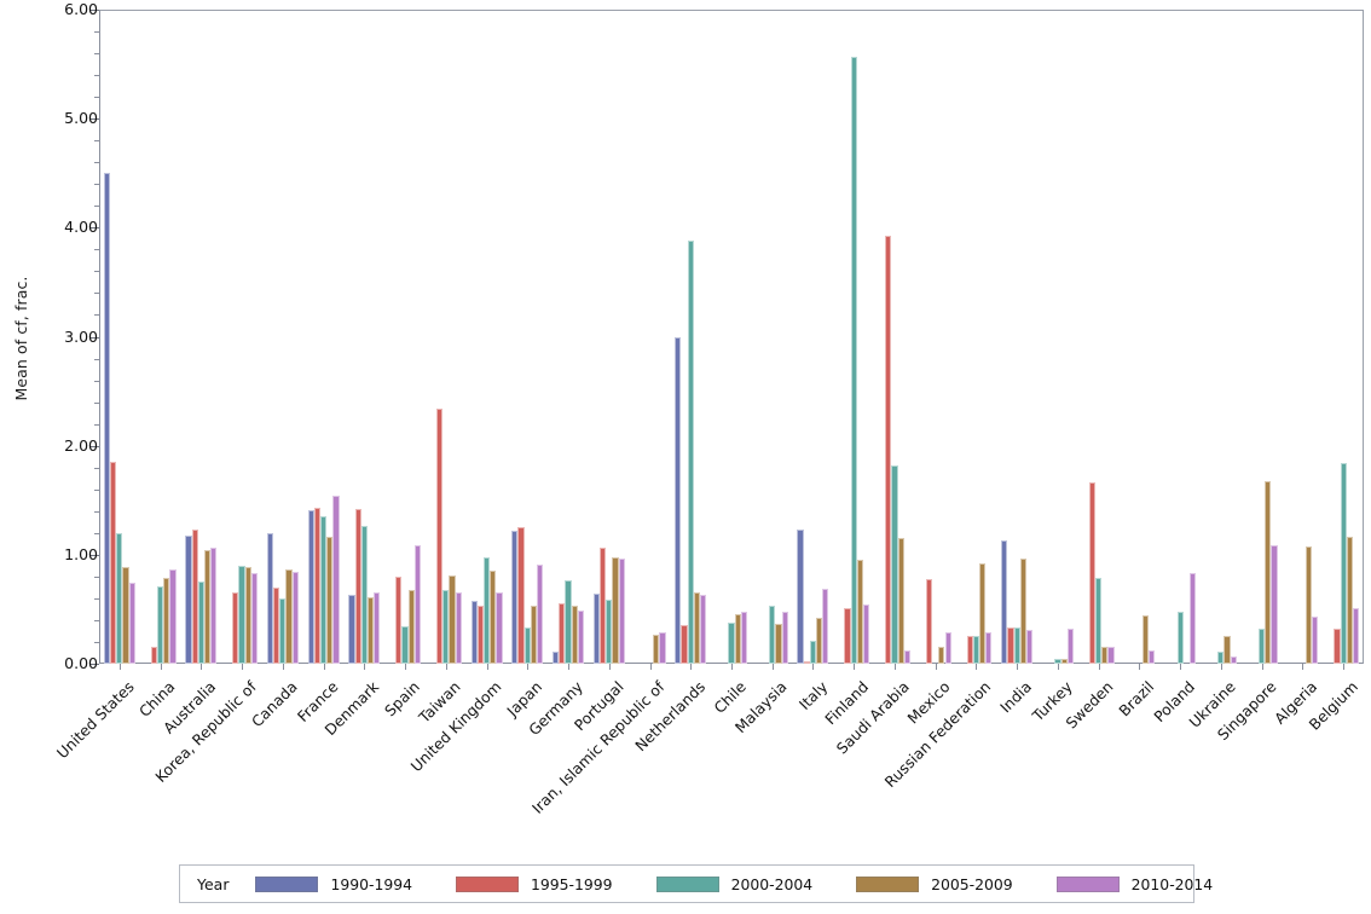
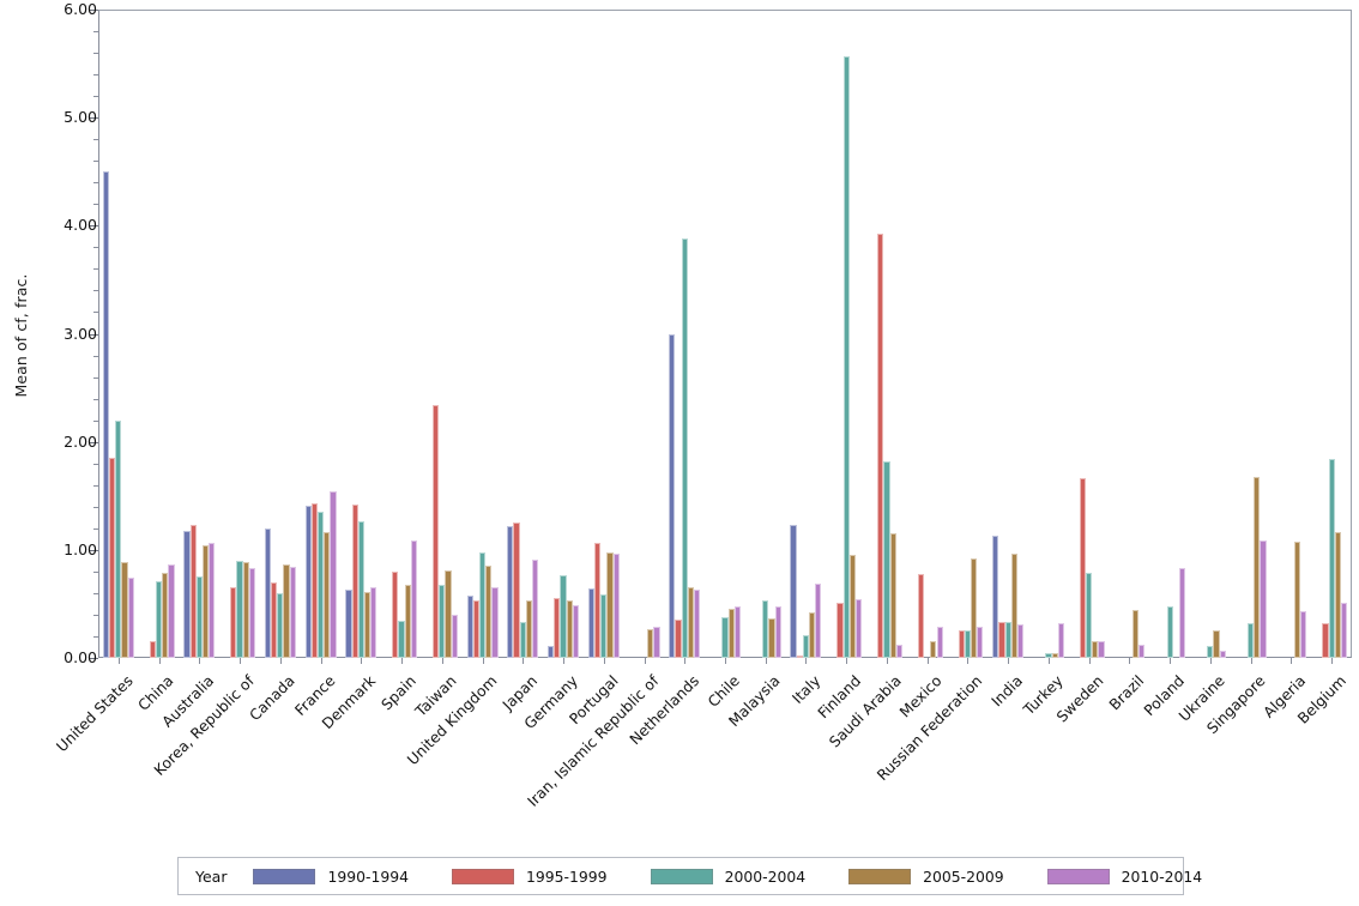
2000-2004/United States: 1.2 -> 2.2
2010-2014/Taiwan: 0.7 -> 0.4
